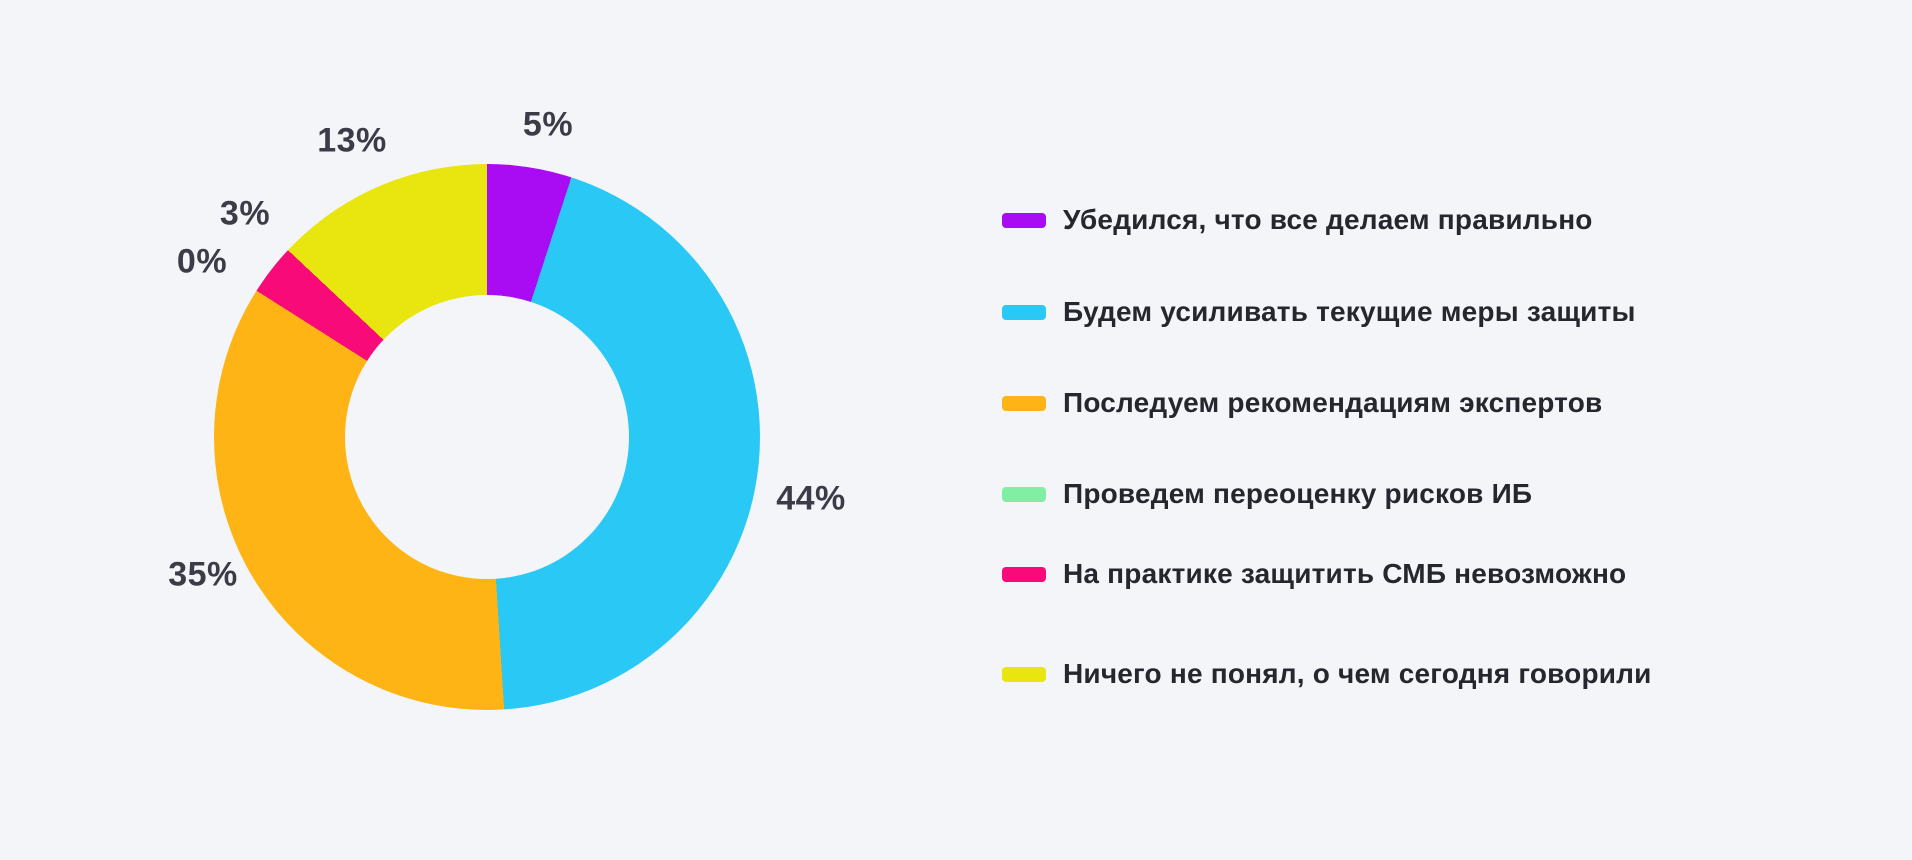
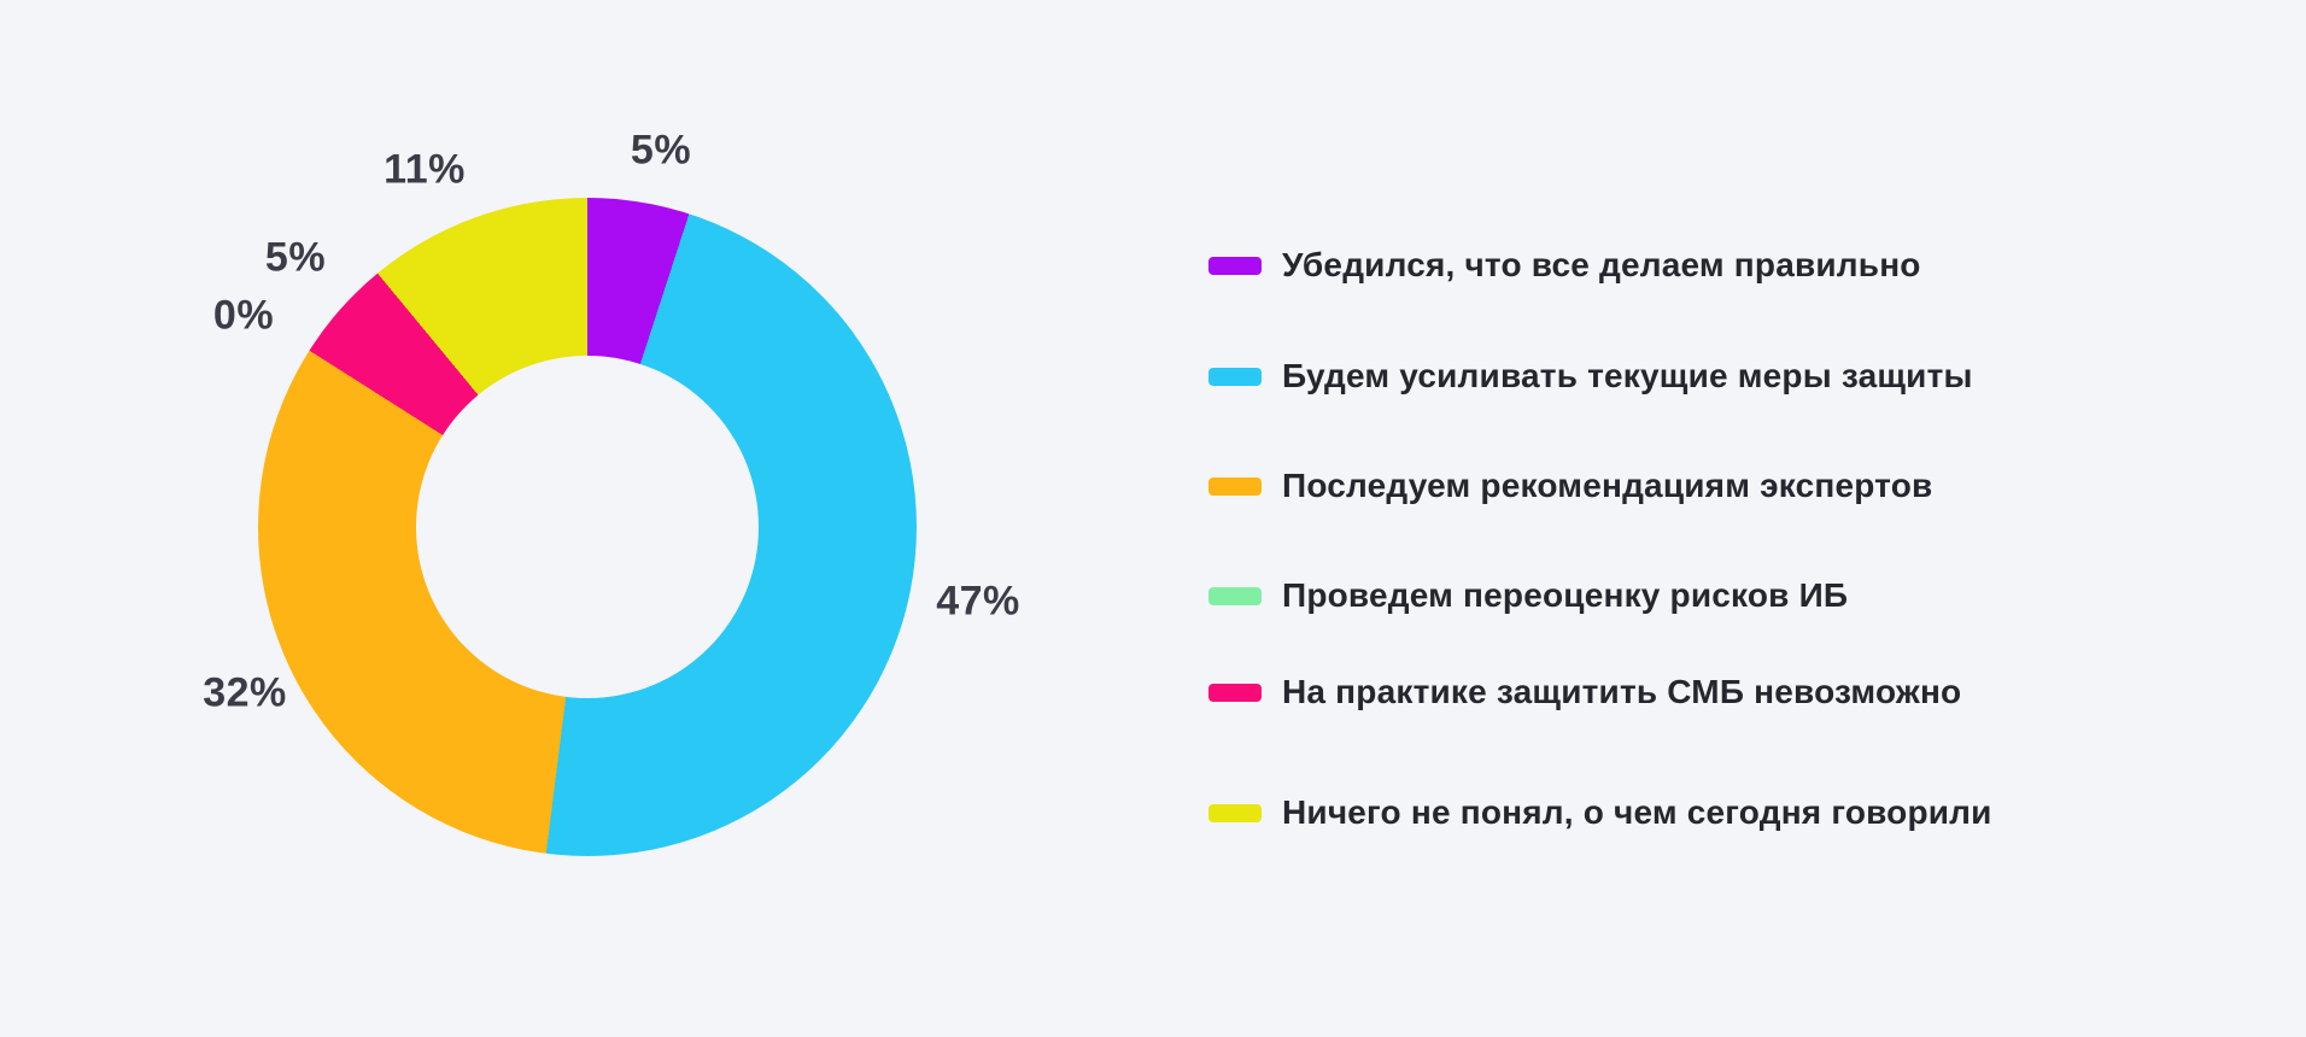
Будем усиливать текущие меры защиты: 44% -> 47%
Последуем рекомендациям экспертов: 35% -> 32%
На практике защитить СМБ невозможно: 3% -> 5%
Ничего не понял, о чем сегодня говорили: 13% -> 11%
